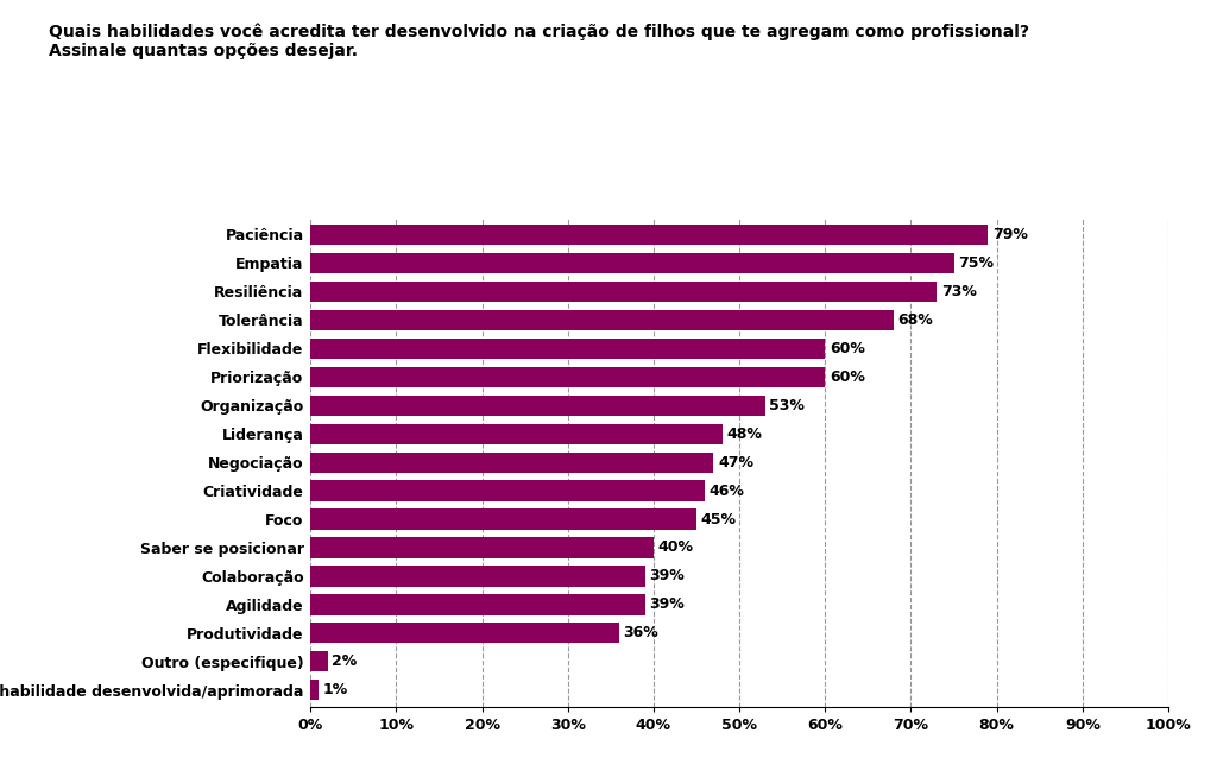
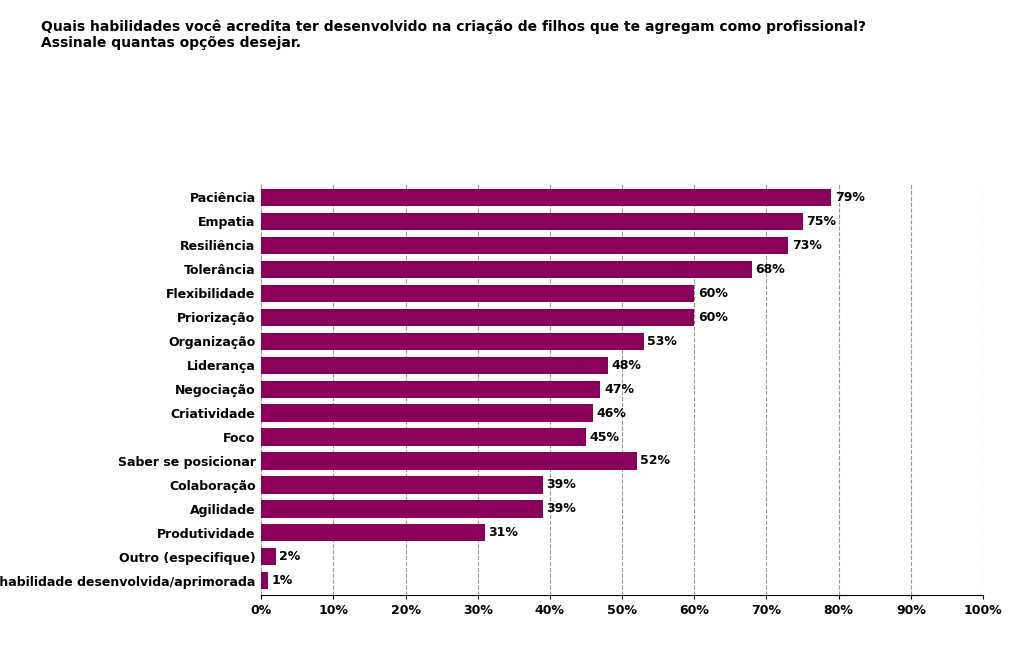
Saber se posicionar: 40% -> 52%
Produtividade: 36% -> 31%
